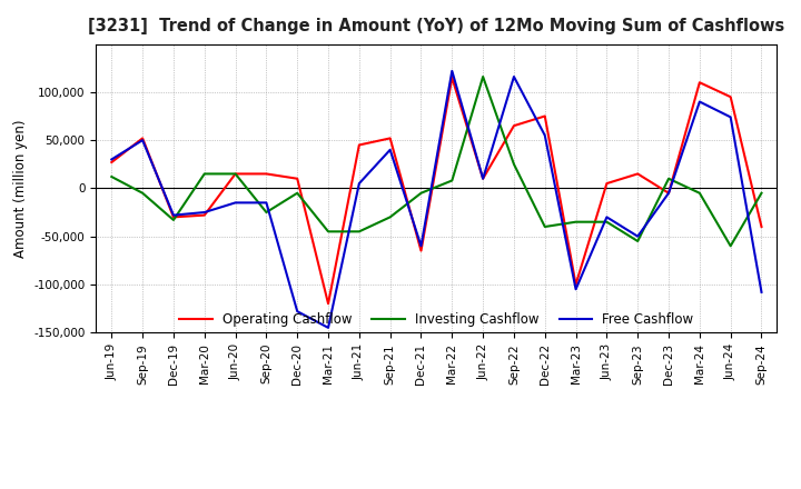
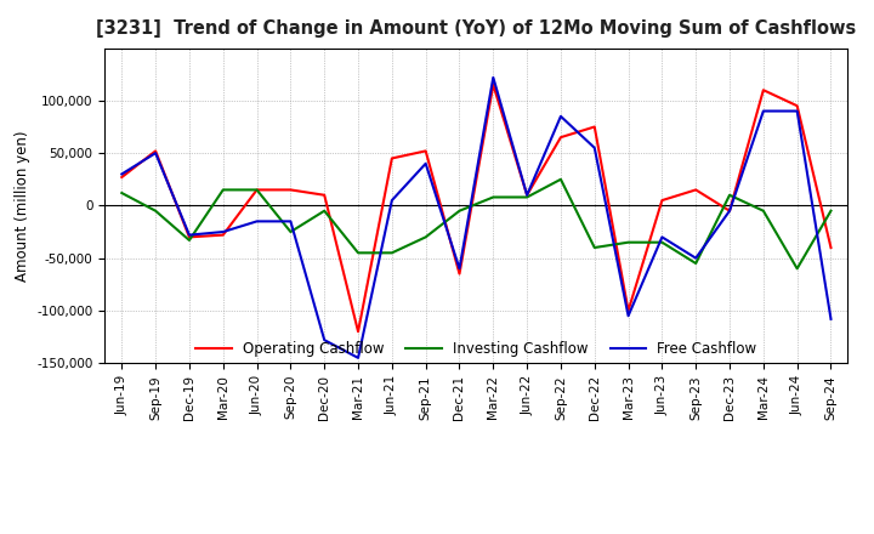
Investing Cashflow/Jun-22: 116,000 -> 8,000
Free Cashflow/Sep-22: 116,000 -> 85,000
Free Cashflow/Jun-24: 74,000 -> 90,000
